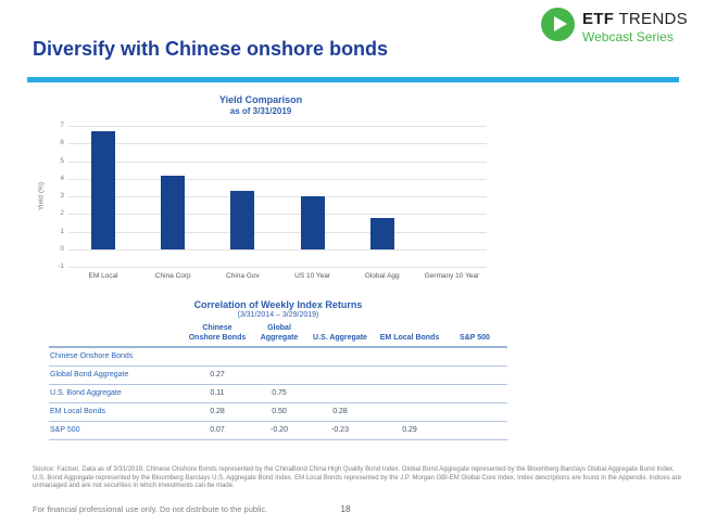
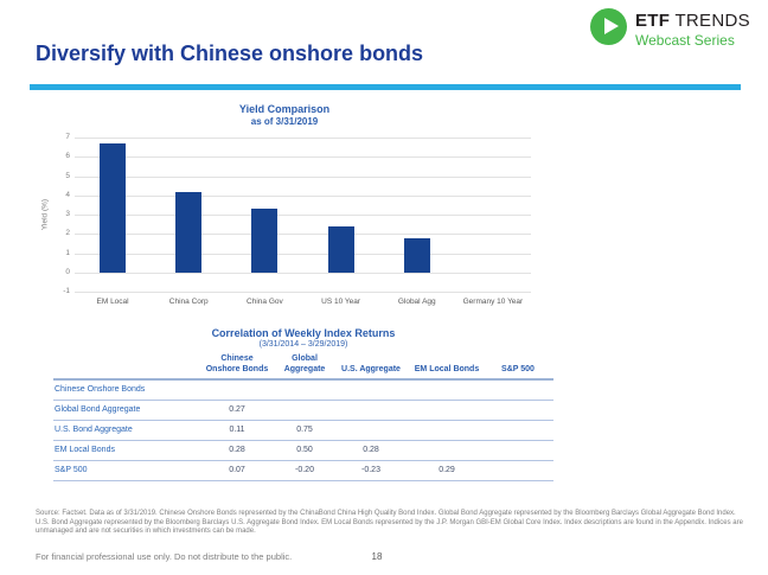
US 10 Year: 3.0 -> 2.4
